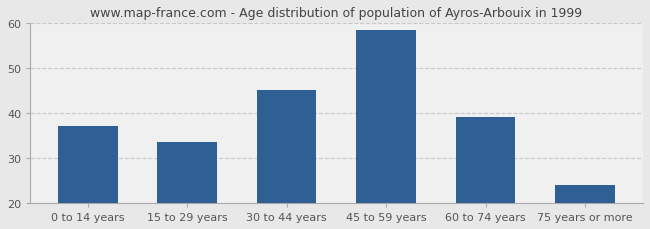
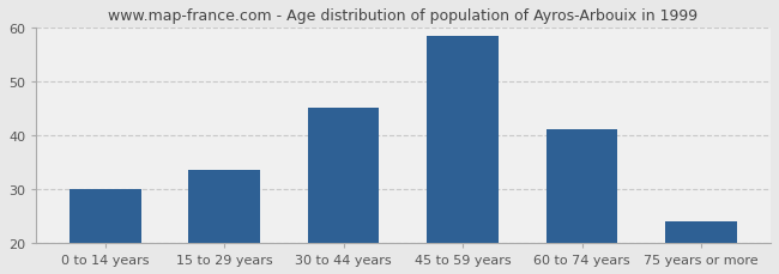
0 to 14 years: 37.0 -> 30.0
60 to 74 years: 39.0 -> 41.0
